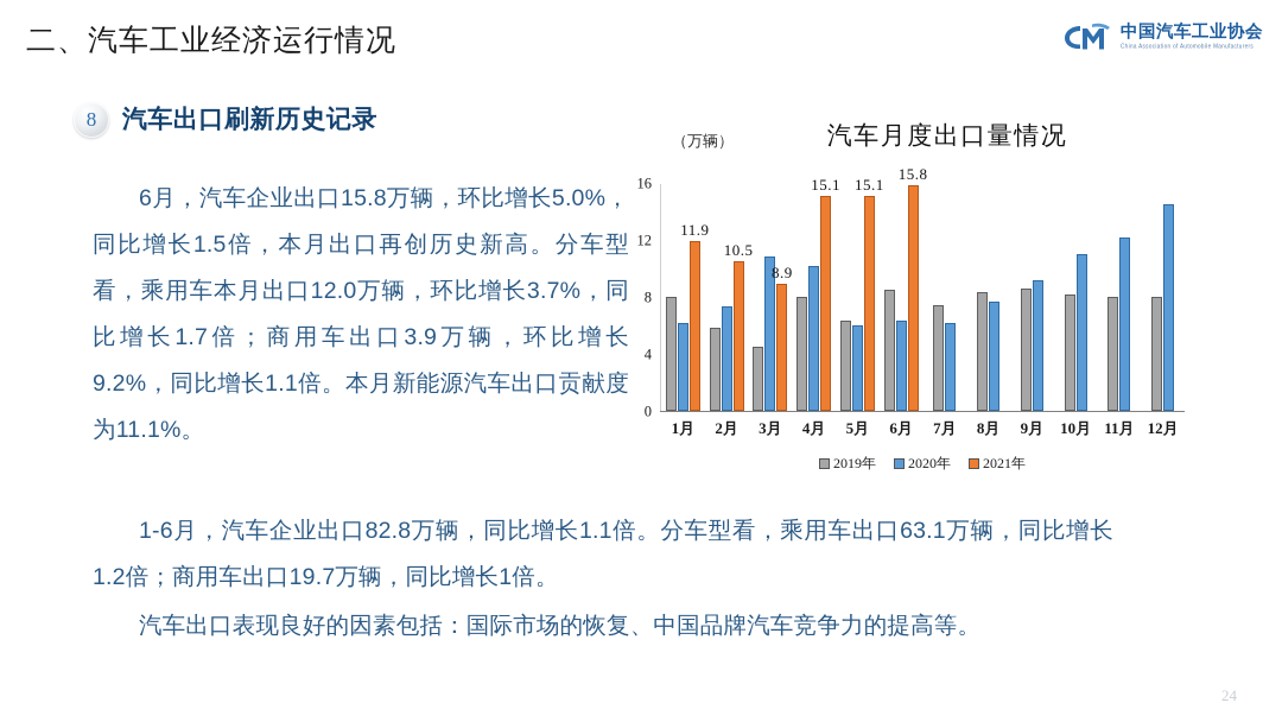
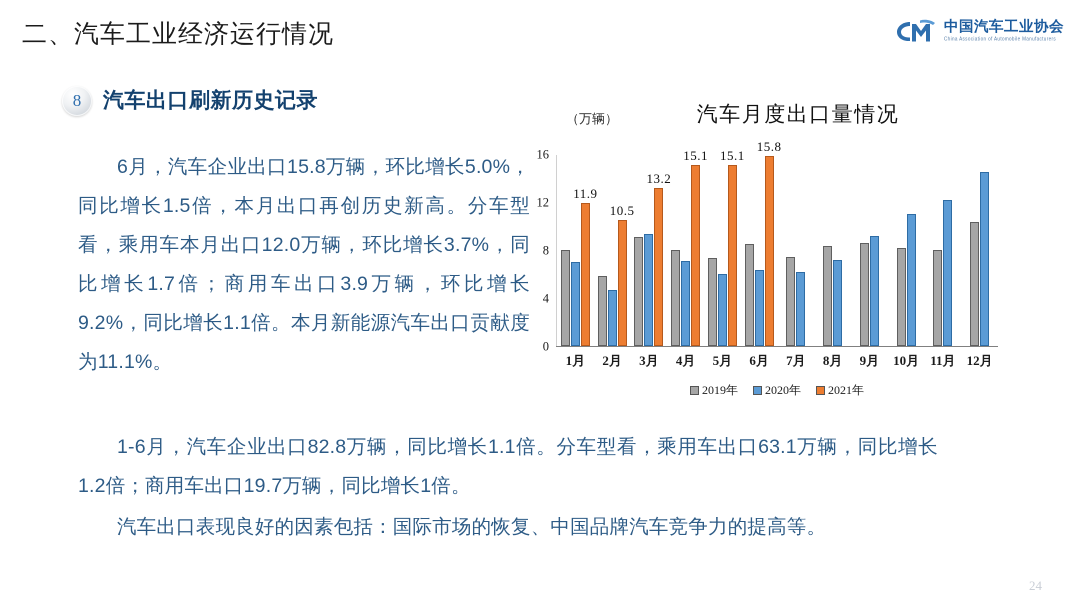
2020年/1月: 6.2 -> 7.0
2020年/2月: 7.3 -> 4.7
2019年/3月: 4.5 -> 9.1
2020年/3月: 10.8 -> 9.3
2021年/3月: 8.9 -> 13.2
2020年/4月: 10.2 -> 7.1
2019年/5月: 6.3 -> 7.3
2020年/8月: 7.7 -> 7.2
2019年/12月: 8.0 -> 10.3
